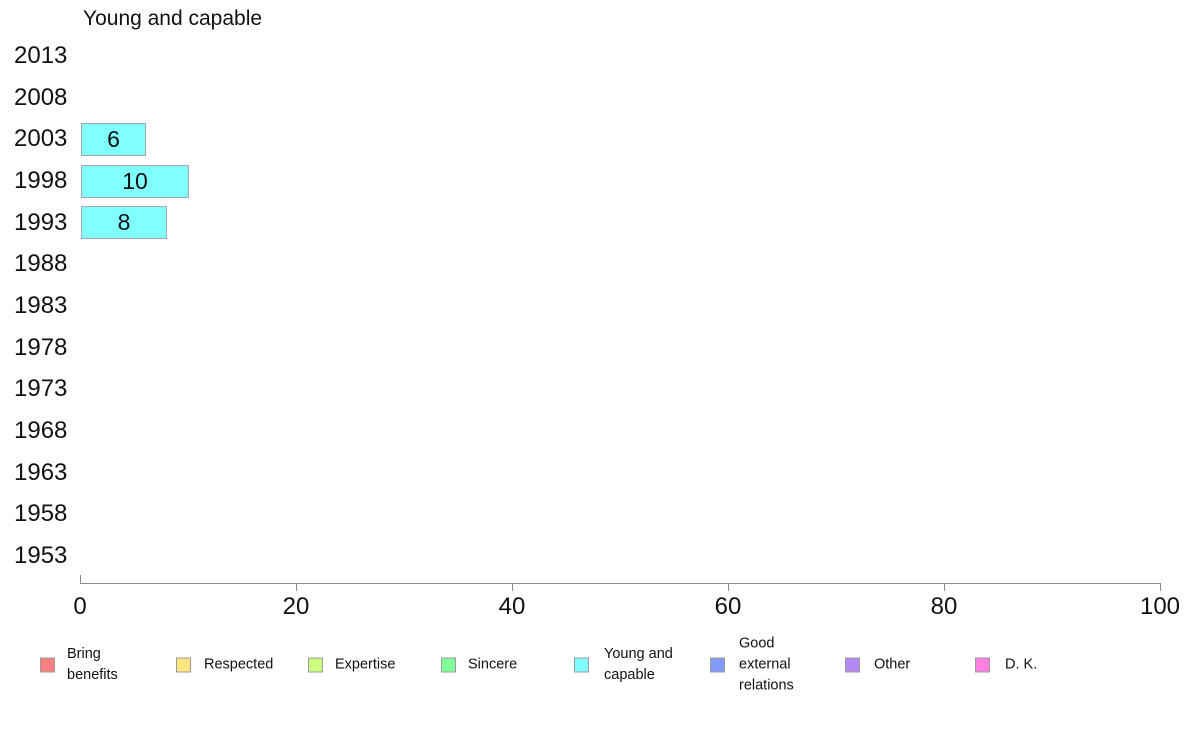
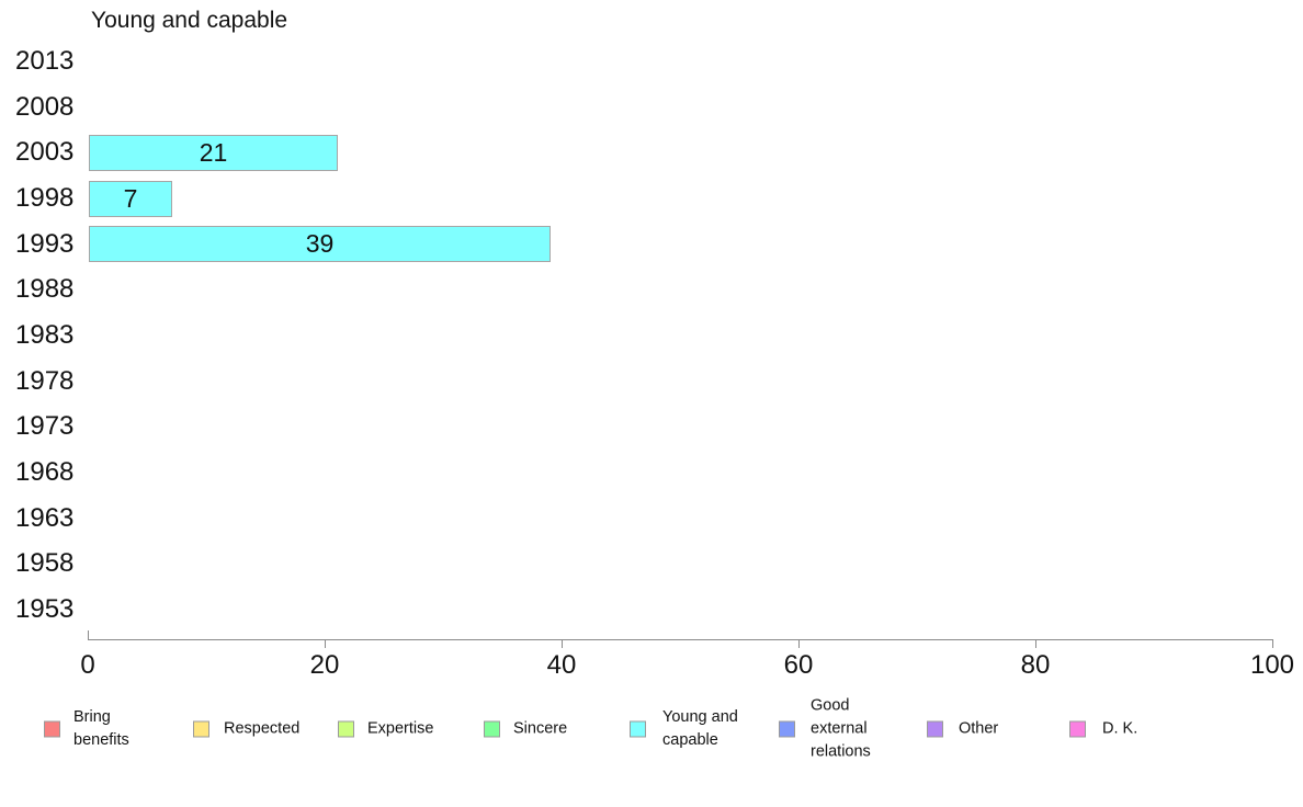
2003: 6 -> 21
1998: 10 -> 7
1993: 8 -> 39
